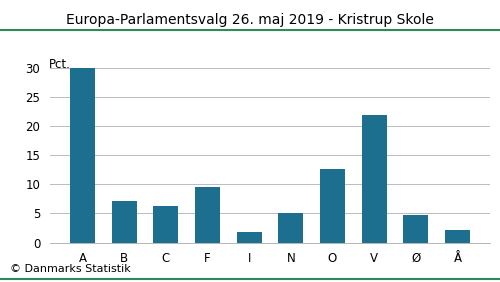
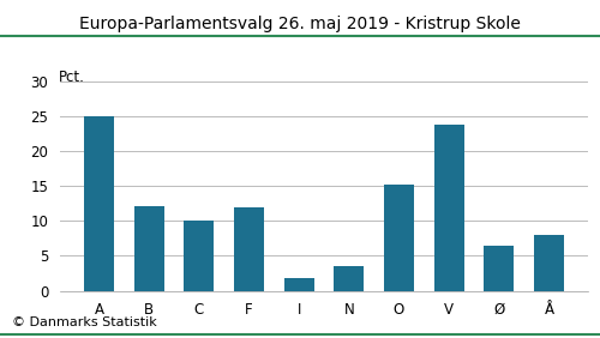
A: 30.0 -> 25.0
B: 7.1 -> 12.2
C: 6.3 -> 10.0
F: 9.6 -> 12.0
N: 5.0 -> 3.6
O: 12.7 -> 15.2
V: 22.0 -> 23.8
Ø: 4.7 -> 6.4
Å: 2.2 -> 8.0
